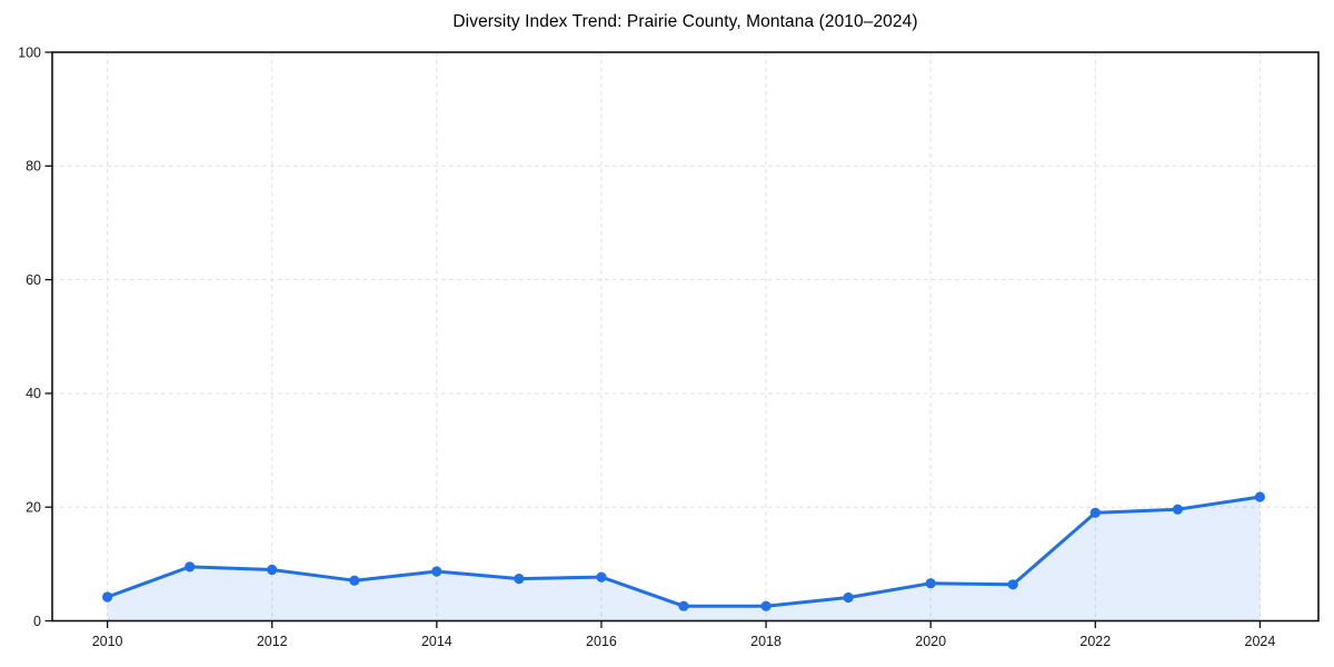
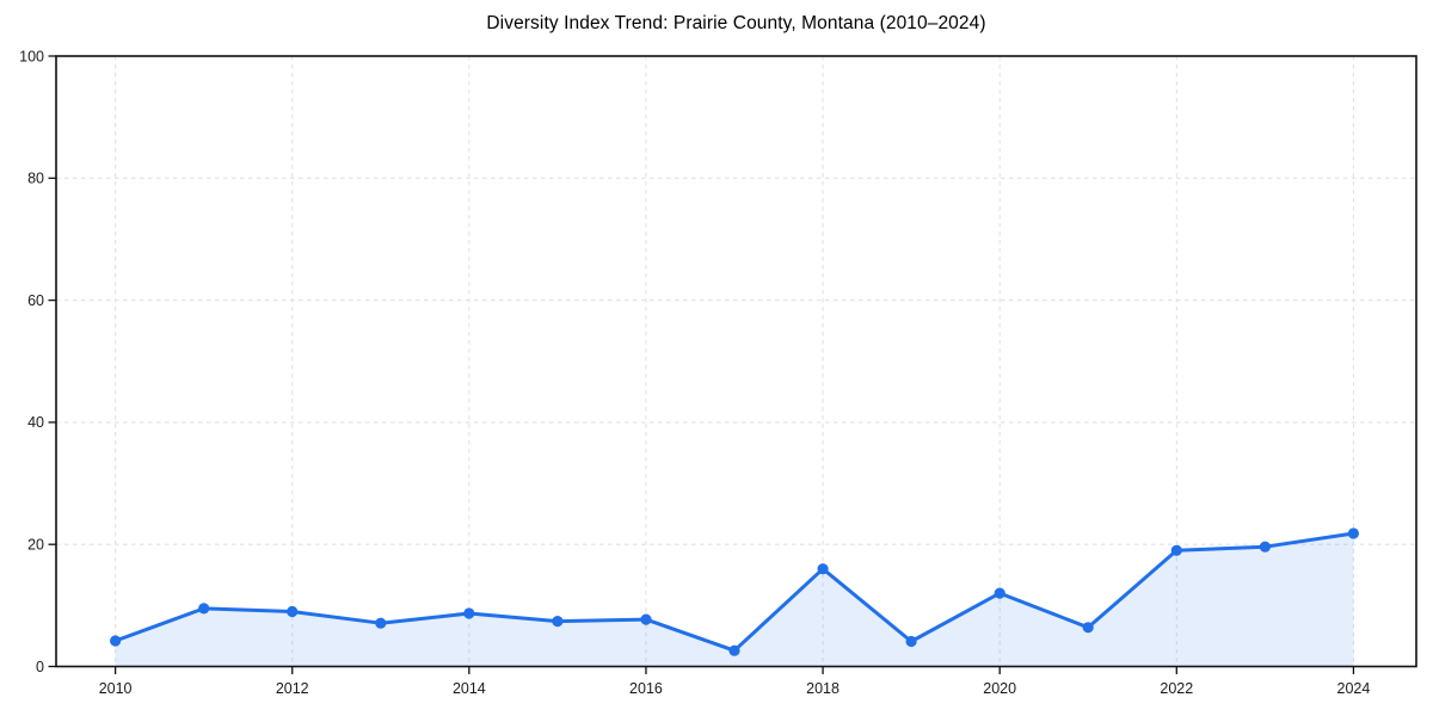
2018: 3 -> 16
2020: 7 -> 12
